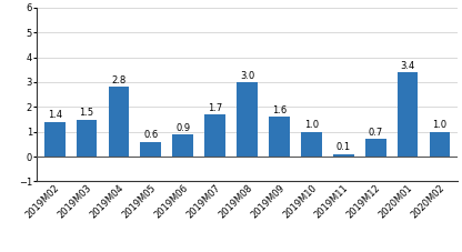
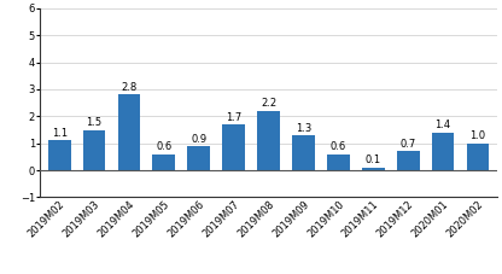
2019M02: 1.4 -> 1.1
2019M08: 3.0 -> 2.2
2019M09: 1.6 -> 1.3
2019M10: 1.0 -> 0.6
2020M01: 3.4 -> 1.4
